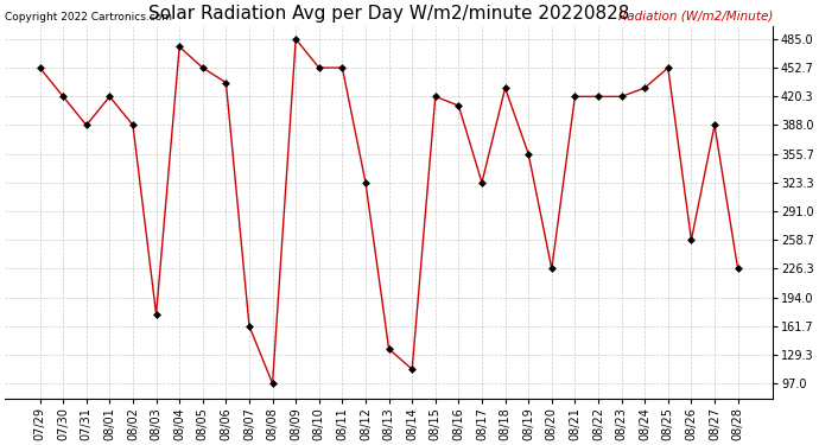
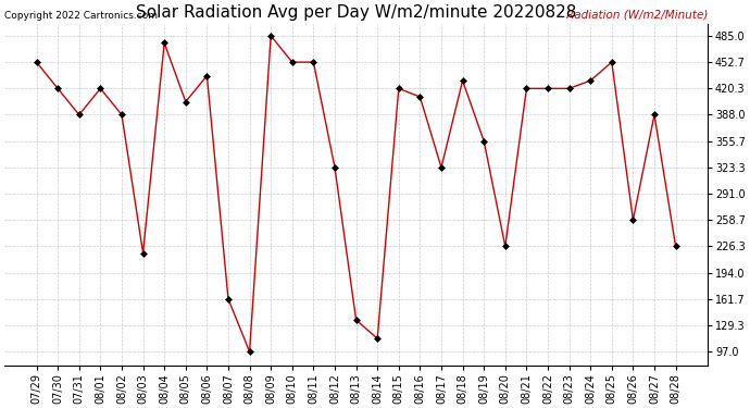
08/03: 175 -> 218
08/05: 453 -> 404
